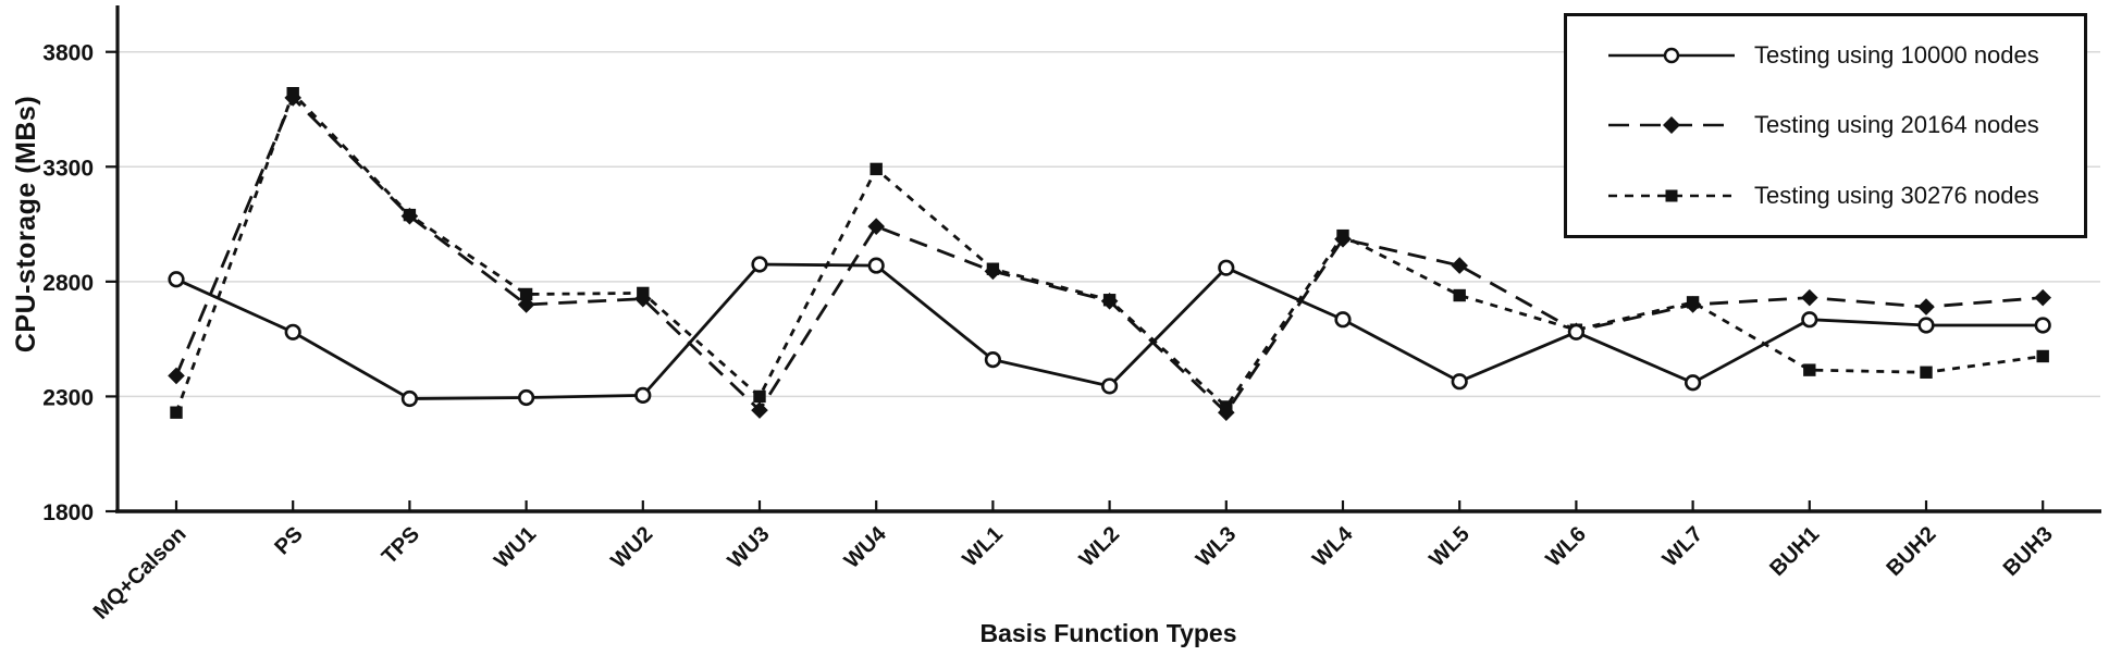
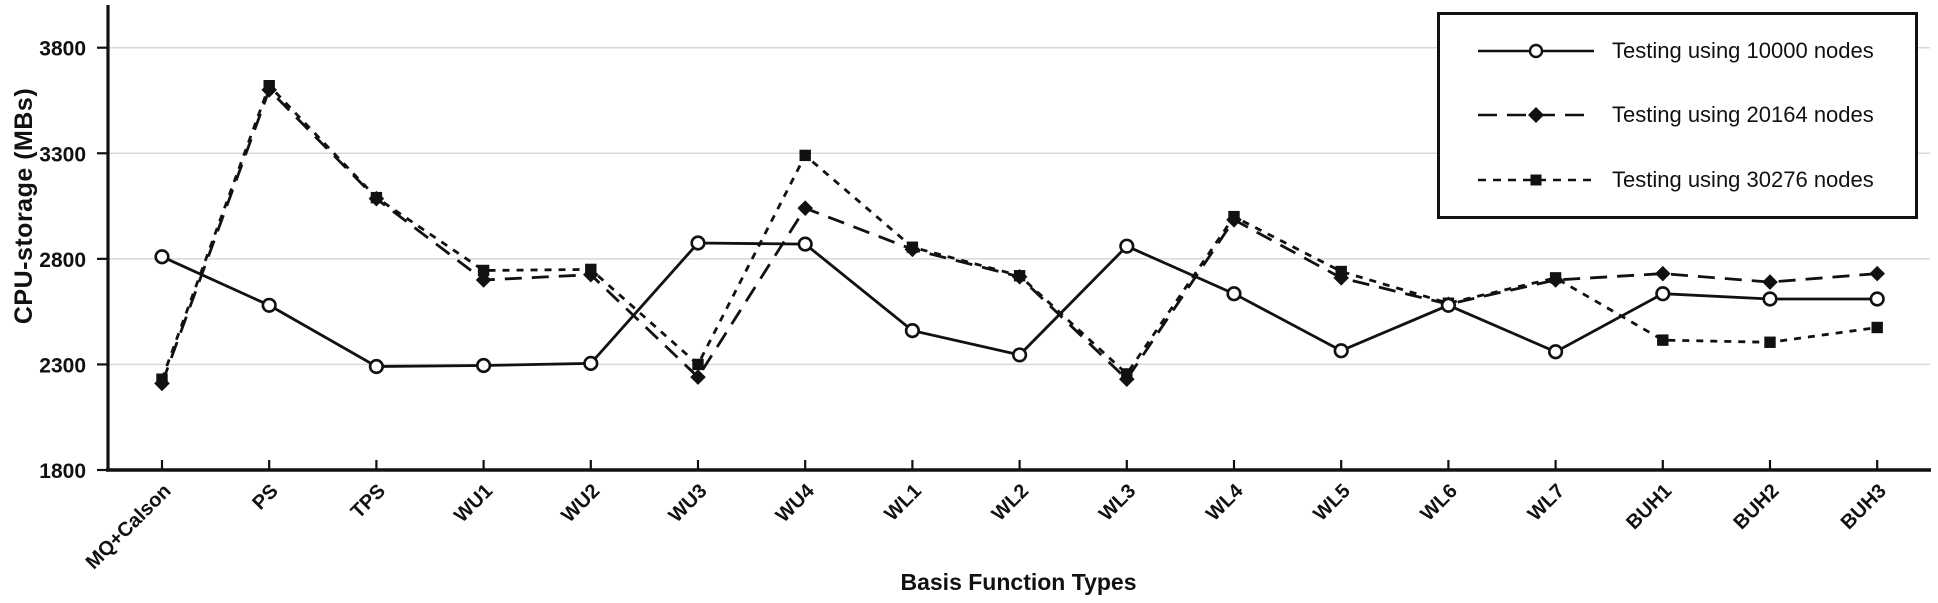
Testing using 20164 nodes/MQ+Calson: 2390 -> 2210
Testing using 20164 nodes/WL5: 2870 -> 2710
